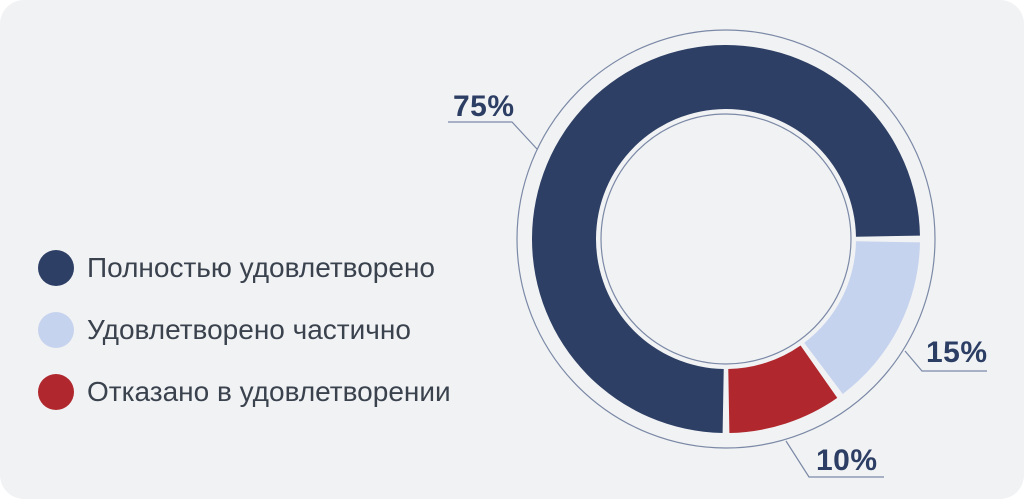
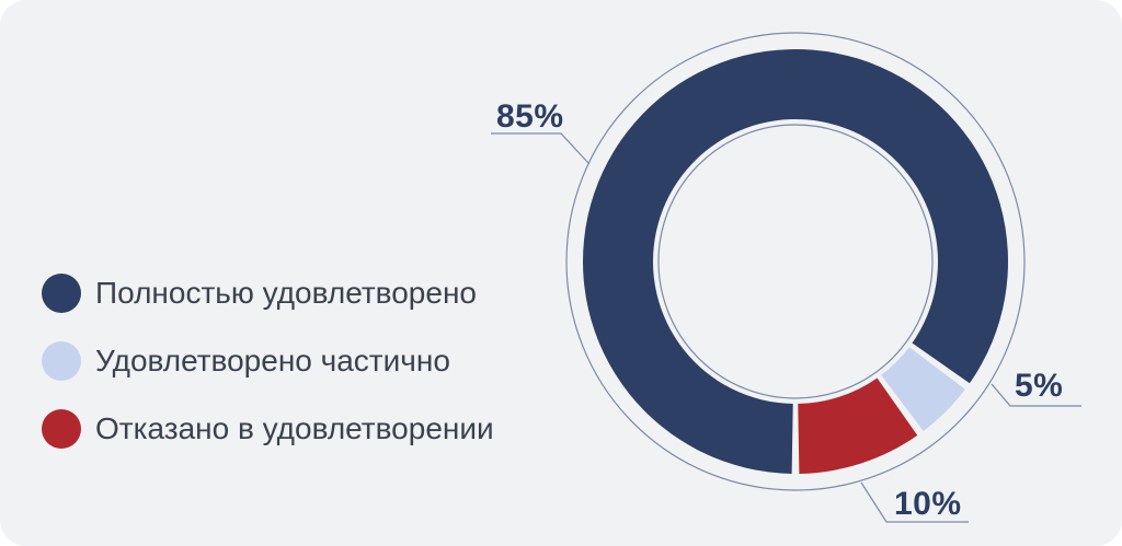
Полностью удовлетворено: 75% -> 85%
Удовлетворено частично: 15% -> 5%
